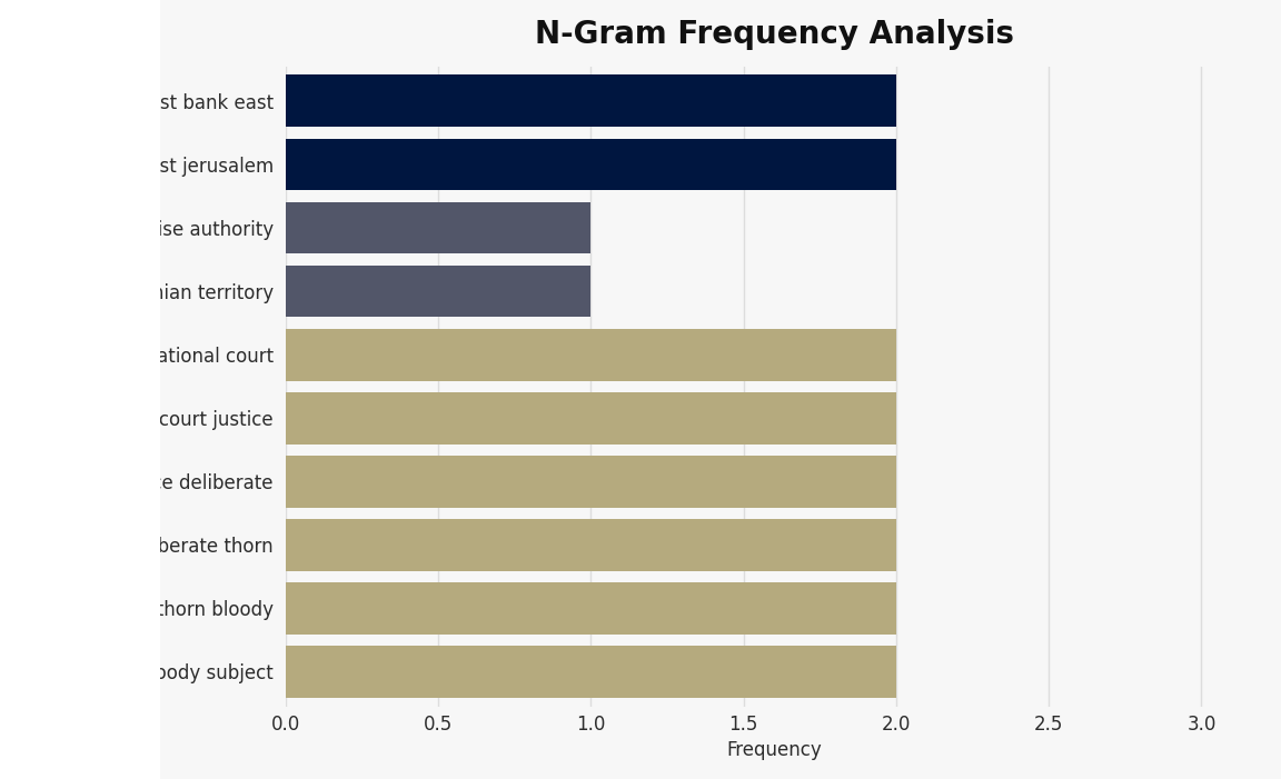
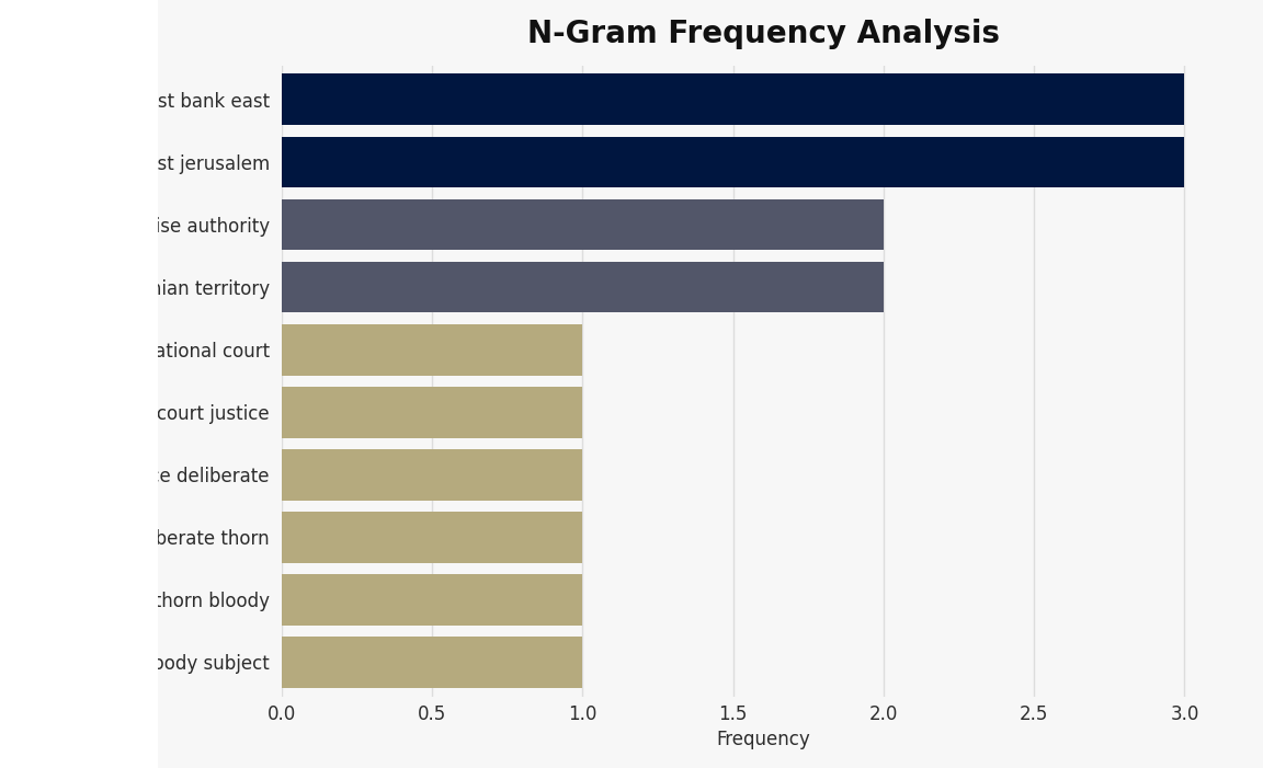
west bank east: 2 -> 3
bank east jerusalem: 2 -> 3
continue exercise authority: 1 -> 2
occupy palestinian territory: 1 -> 2
hash international court: 2 -> 1
international court justice: 2 -> 1
court justice deliberate: 2 -> 1
justice deliberate thorn: 2 -> 1
deliberate thorn bloody: 2 -> 1
thorn bloody subject: 2 -> 1
